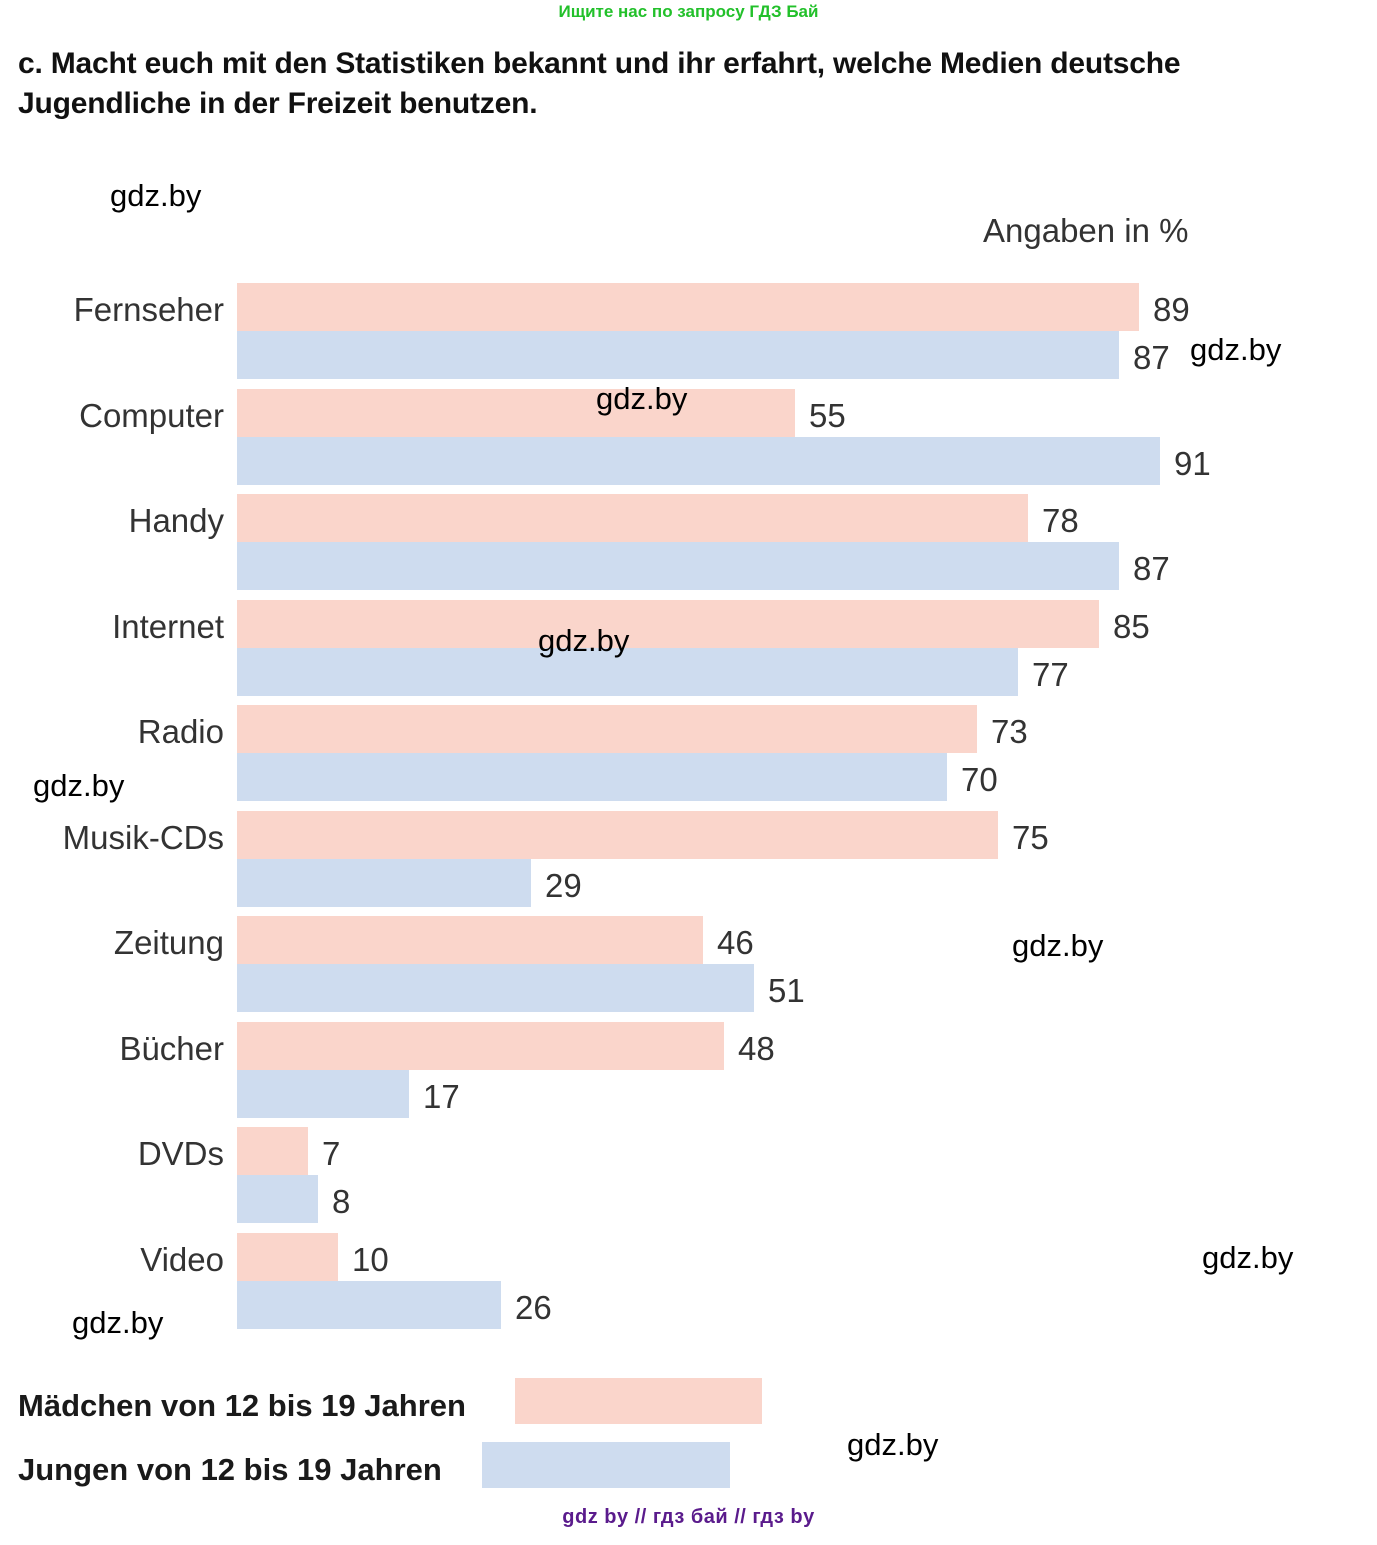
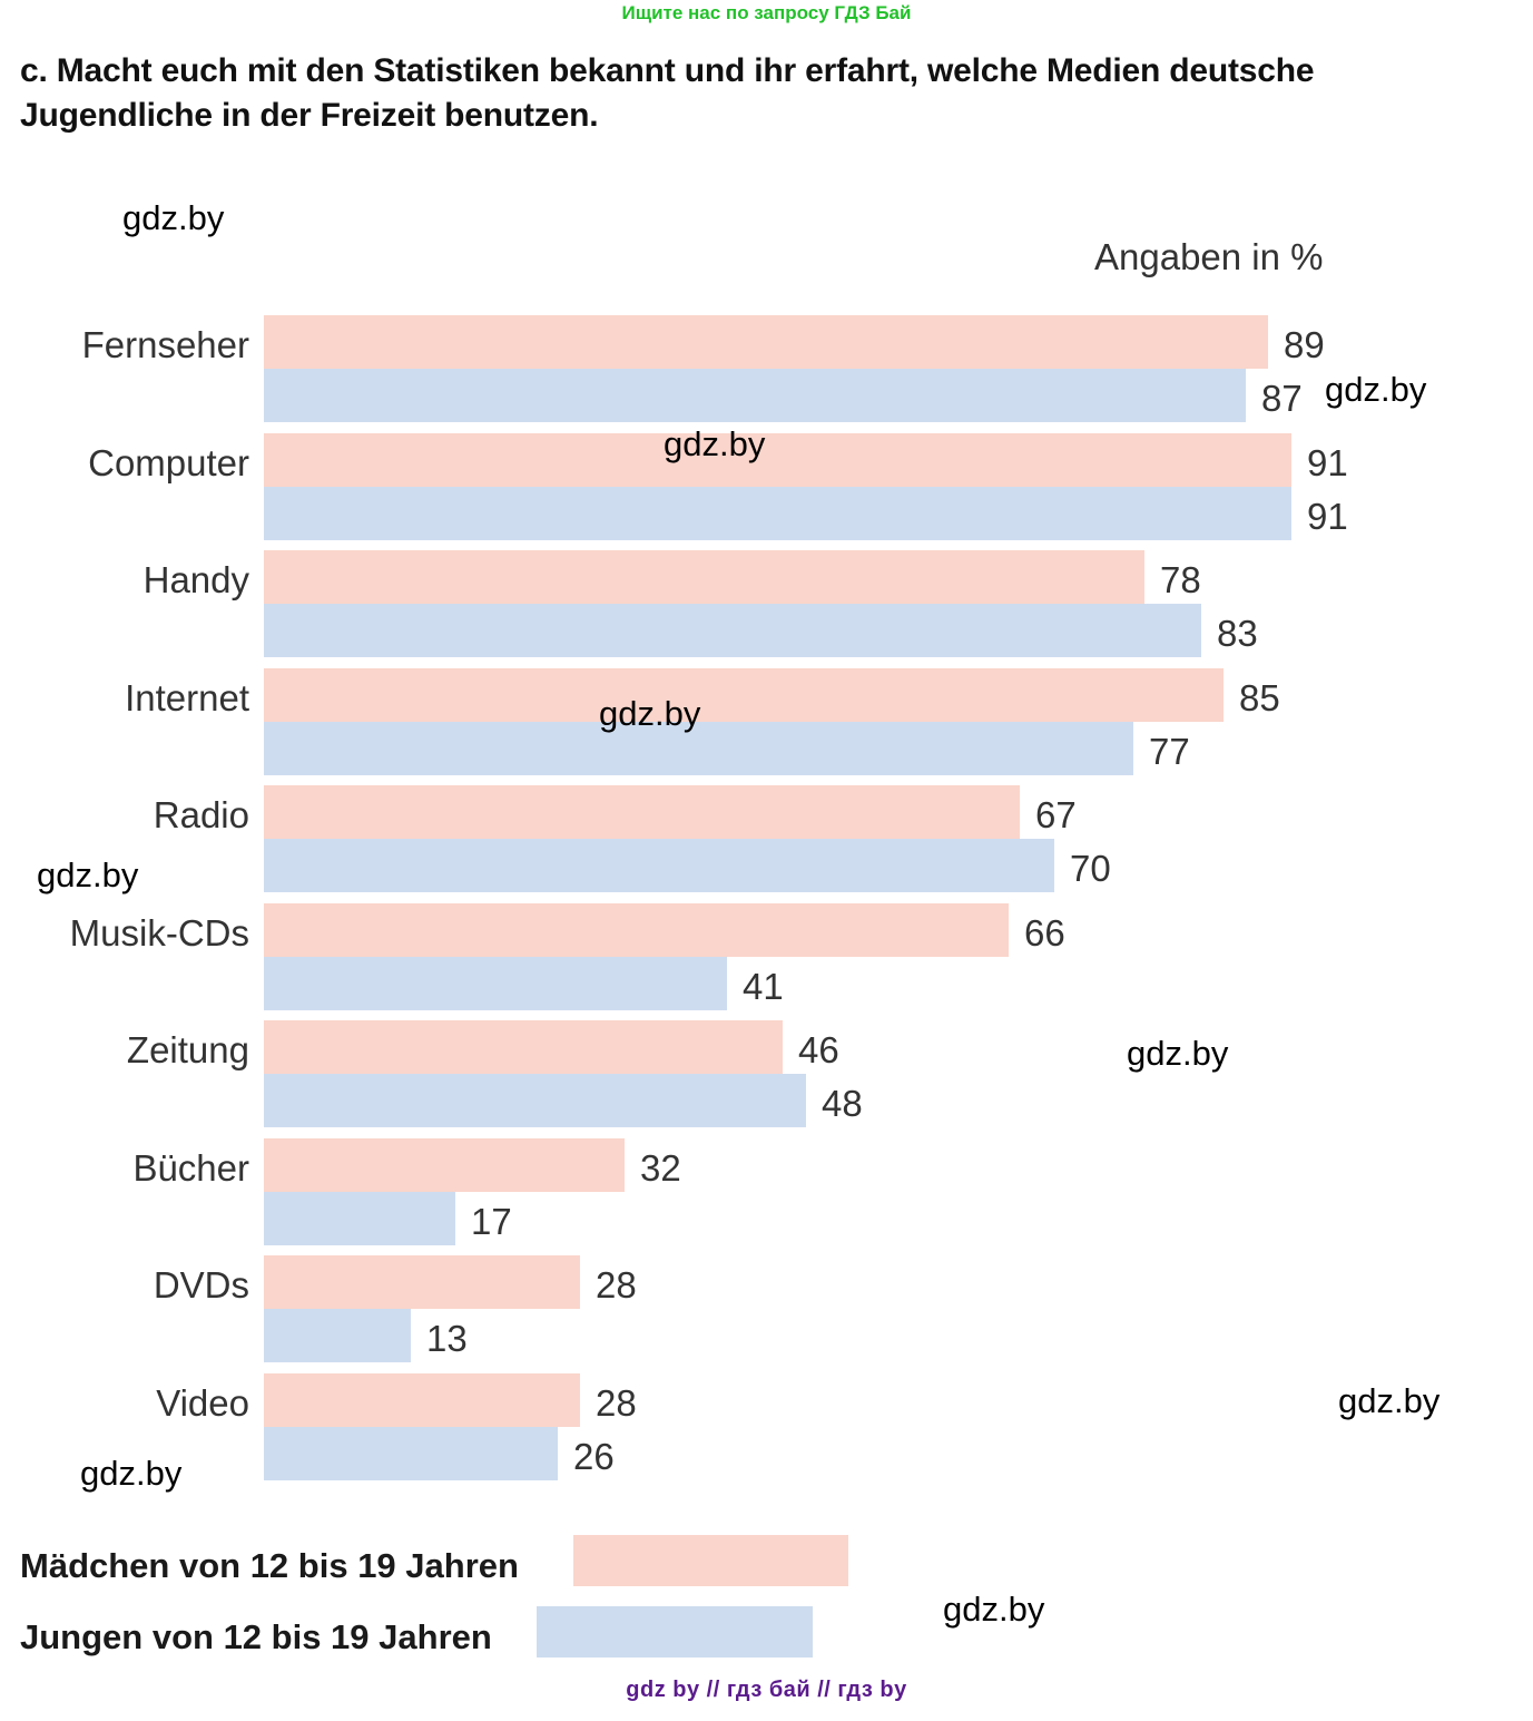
Mädchen von 12 bis 19 Jahren/Computer: 55 -> 91
Jungen von 12 bis 19 Jahren/Handy: 87 -> 83
Mädchen von 12 bis 19 Jahren/Radio: 73 -> 67
Mädchen von 12 bis 19 Jahren/Musik-CDs: 75 -> 66
Jungen von 12 bis 19 Jahren/Musik-CDs: 29 -> 41
Jungen von 12 bis 19 Jahren/Zeitung: 51 -> 48
Mädchen von 12 bis 19 Jahren/Bücher: 48 -> 32
Mädchen von 12 bis 19 Jahren/DVDs: 7 -> 28
Jungen von 12 bis 19 Jahren/DVDs: 8 -> 13
Mädchen von 12 bis 19 Jahren/Video: 10 -> 28
